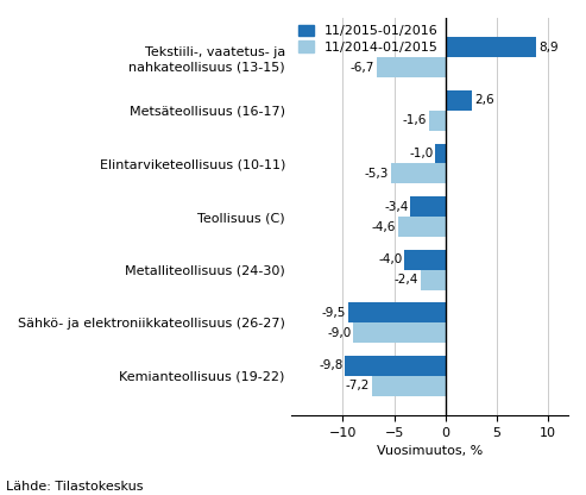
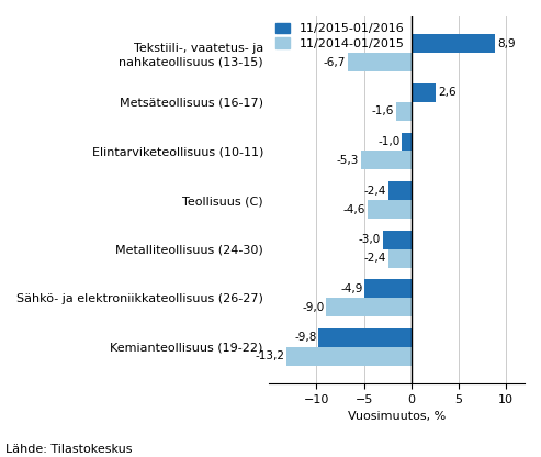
11/2015-01/2016/Teollisuus (C): -3,4 -> -2,4
11/2015-01/2016/Metalliteollisuus (24-30): -4,0 -> -3,0
11/2015-01/2016/Sähkö- ja elektroniikkateollisuus (26-27): -9,5 -> -4,9
11/2014-01/2015/Kemianteollisuus (19-22): -7,2 -> -13,2
